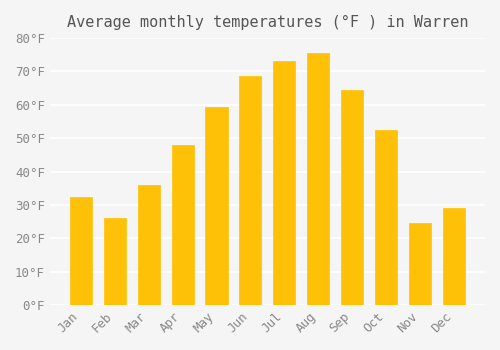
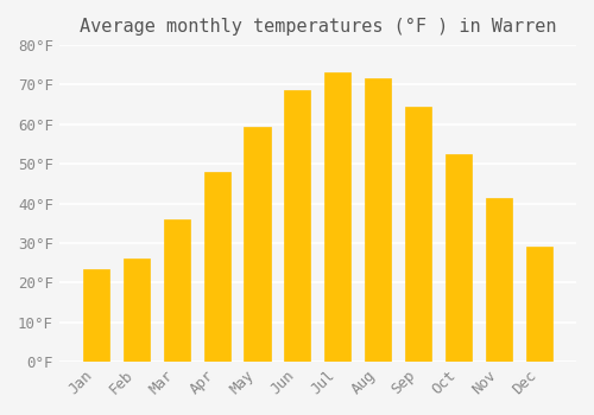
Jan: 32.5°F -> 23.5°F
Aug: 75.5°F -> 71.5°F
Nov: 24.5°F -> 41.5°F
